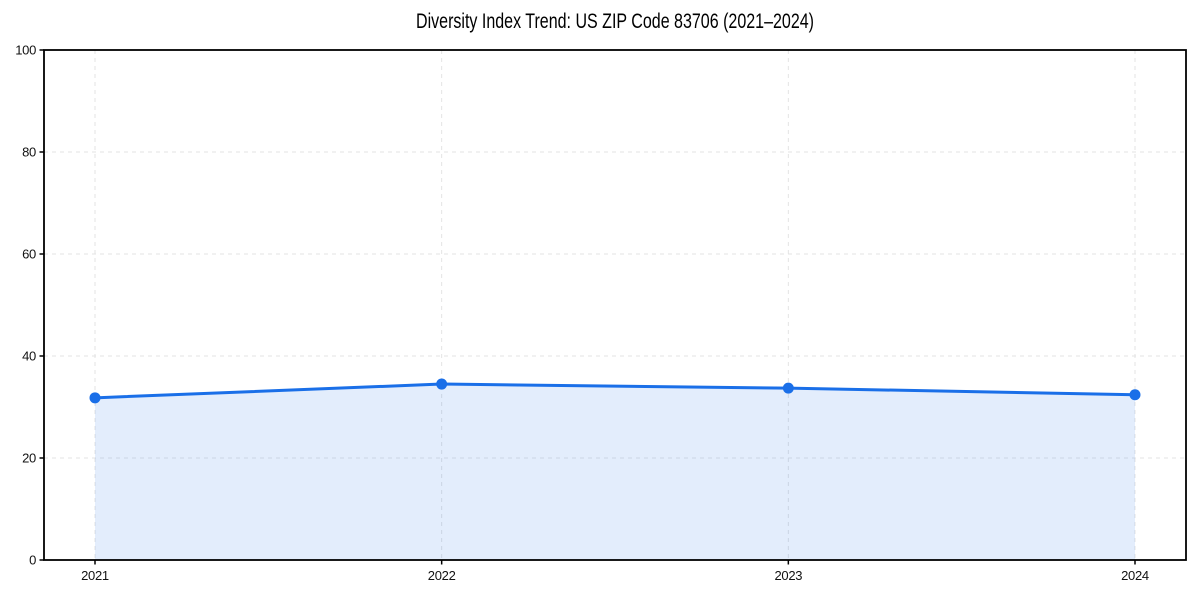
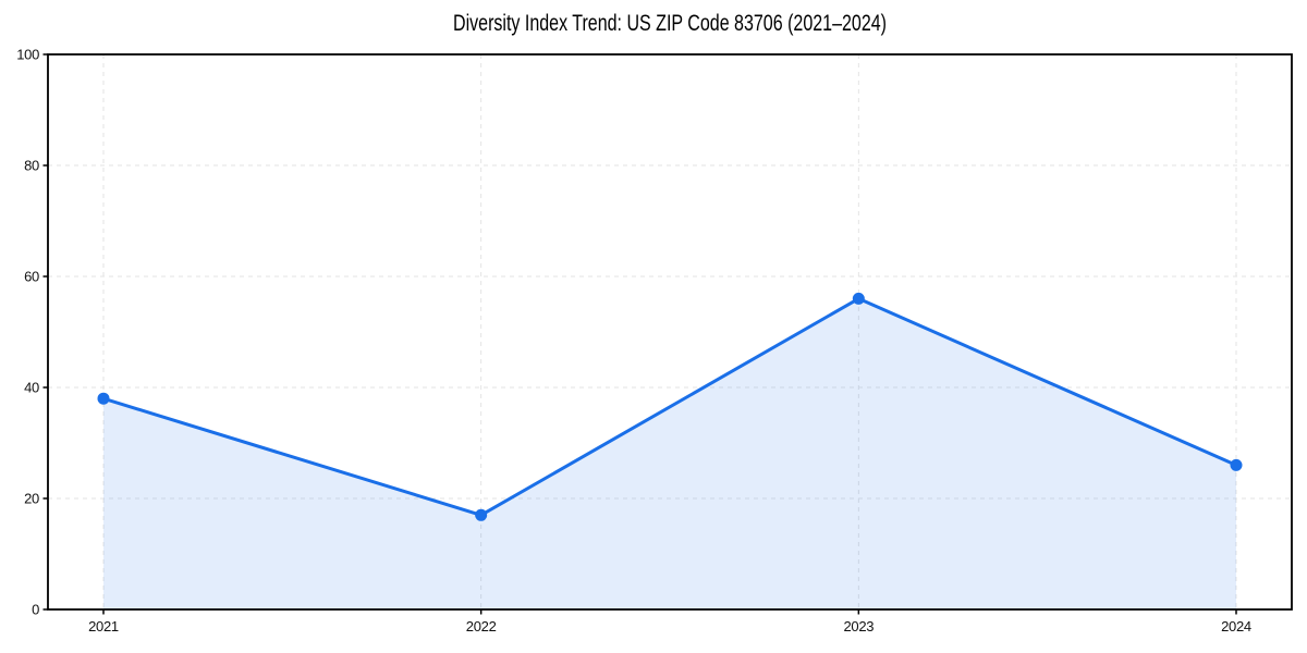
2021: 32 -> 38
2022: 34 -> 17
2023: 34 -> 56
2024: 32 -> 26
